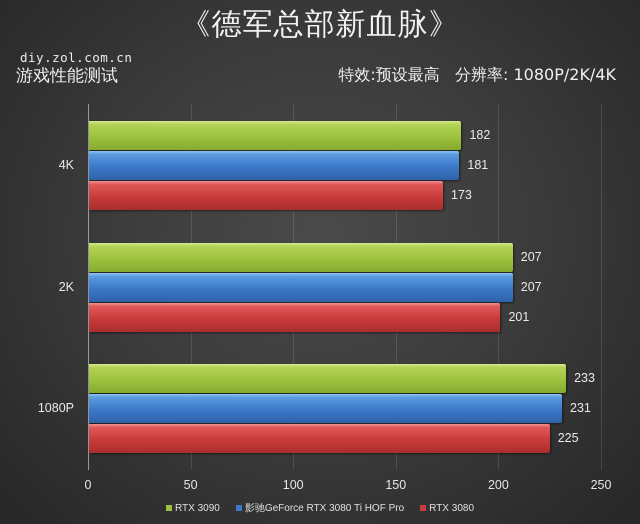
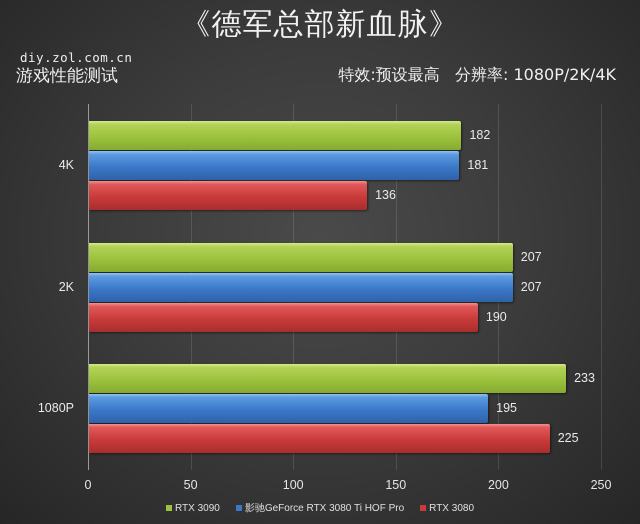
RTX 3080/4K: 173 -> 136
RTX 3080/2K: 201 -> 190
影驰GeForce RTX 3080 Ti HOF Pro/1080P: 231 -> 195
